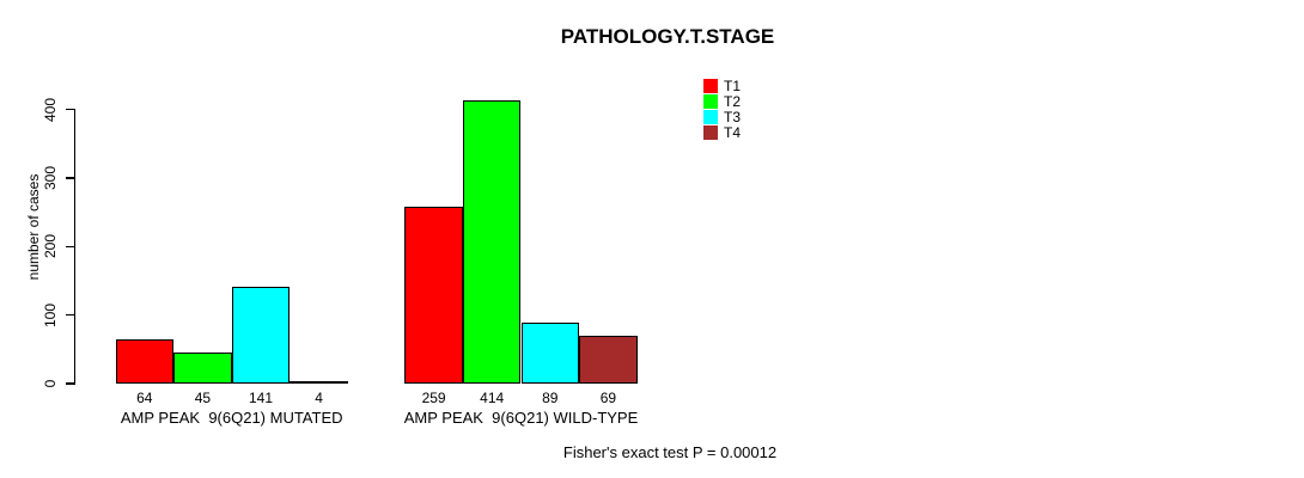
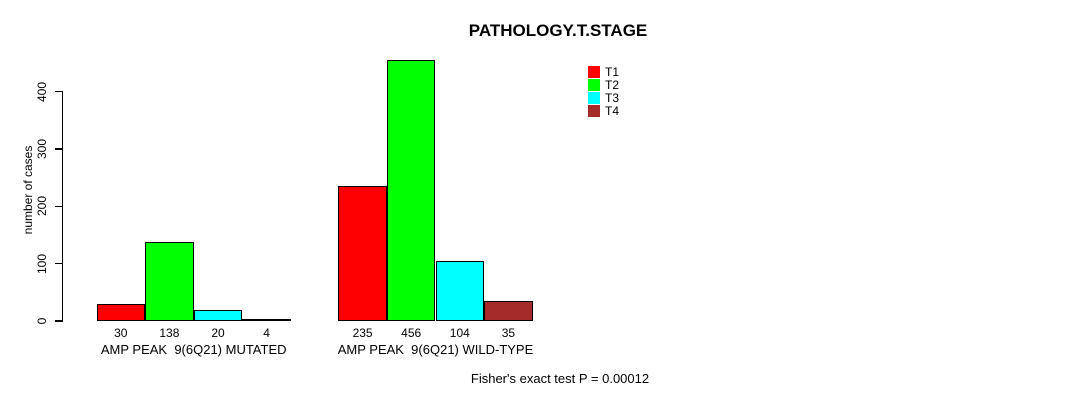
T1/AMP PEAK 9(6Q21) MUTATED: 64 -> 30
T2/AMP PEAK 9(6Q21) MUTATED: 45 -> 138
T3/AMP PEAK 9(6Q21) MUTATED: 141 -> 20
T1/AMP PEAK 9(6Q21) WILD-TYPE: 259 -> 235
T2/AMP PEAK 9(6Q21) WILD-TYPE: 414 -> 456
T3/AMP PEAK 9(6Q21) WILD-TYPE: 89 -> 104
T4/AMP PEAK 9(6Q21) WILD-TYPE: 69 -> 35
